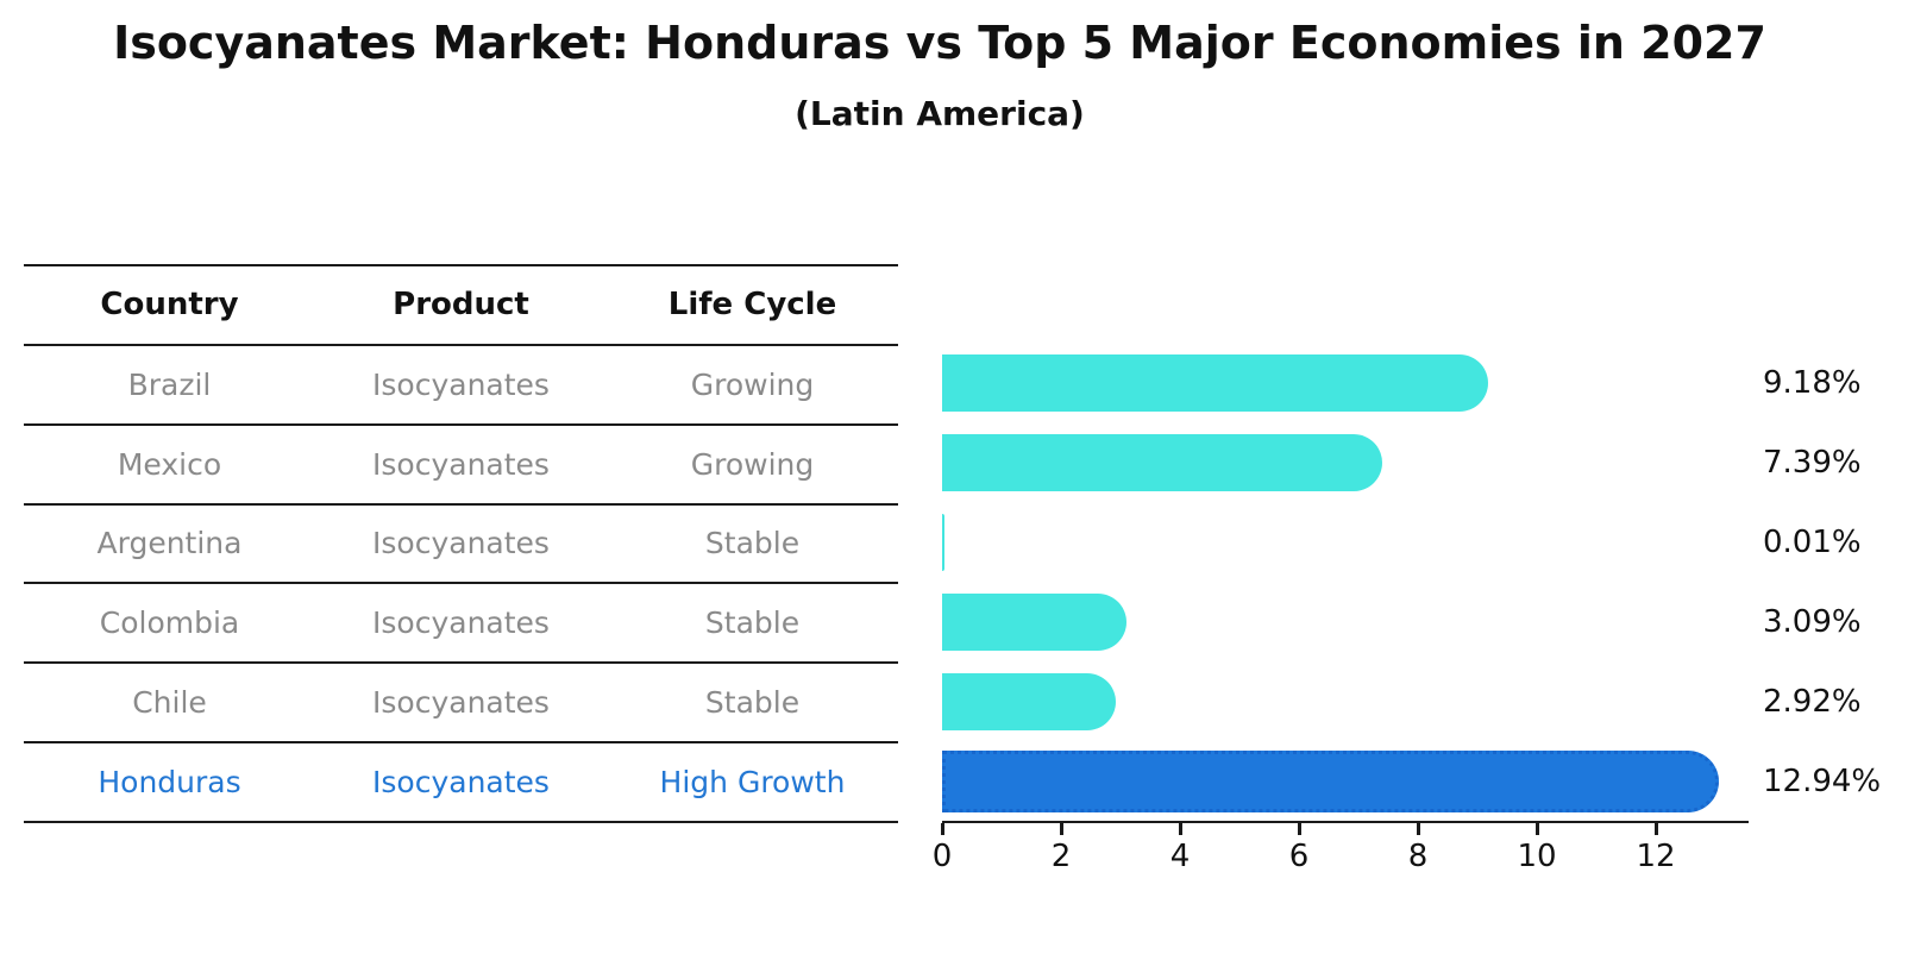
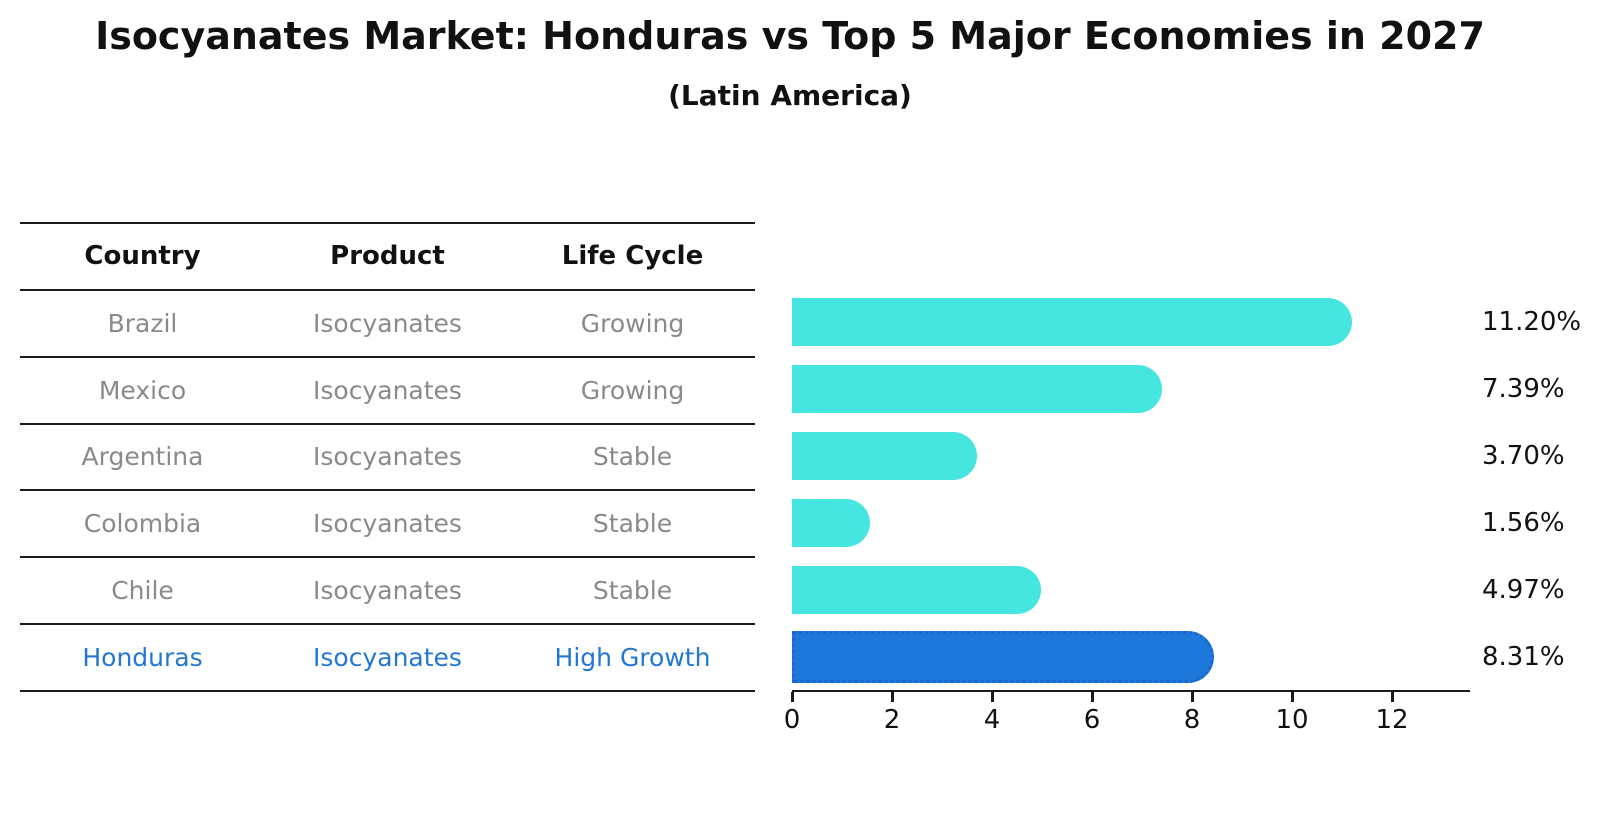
Brazil: 9.18% -> 11.20%
Argentina: 0.01% -> 3.70%
Colombia: 3.09% -> 1.56%
Chile: 2.92% -> 4.97%
Honduras: 12.94% -> 8.31%
